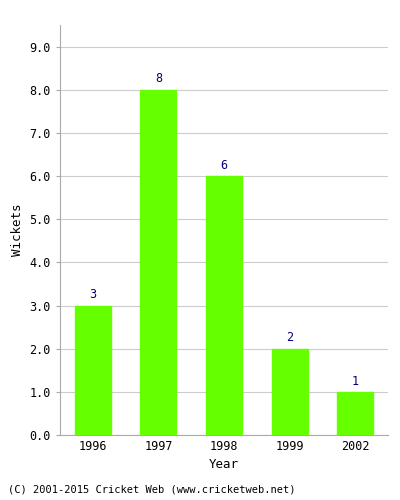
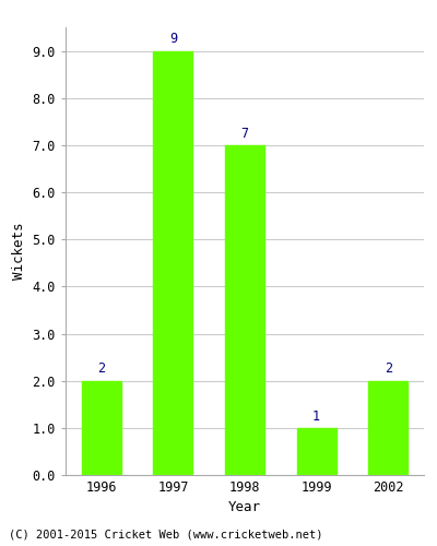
1996: 3 -> 2
1997: 8 -> 9
1998: 6 -> 7
1999: 2 -> 1
2002: 1 -> 2
